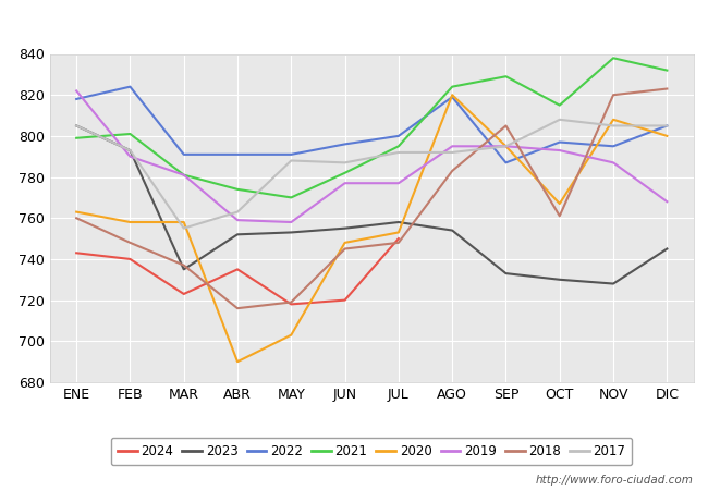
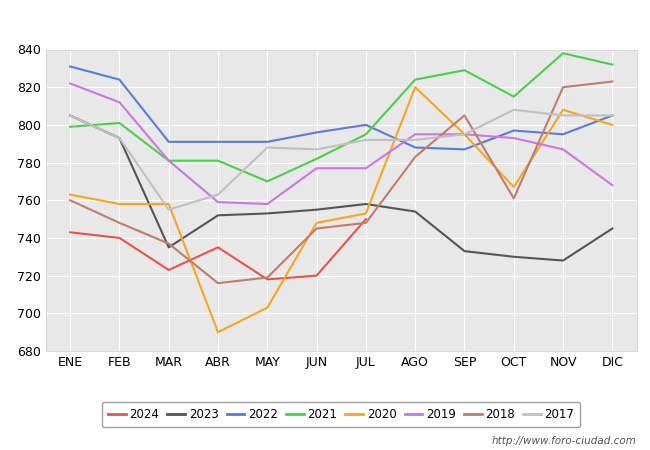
2022/ENE: 818 -> 831
2019/FEB: 790 -> 812
2021/ABR: 774 -> 781
2022/AGO: 819 -> 788
